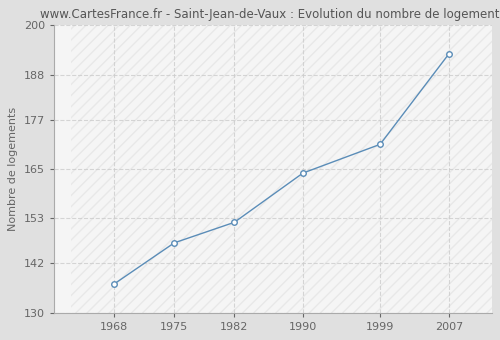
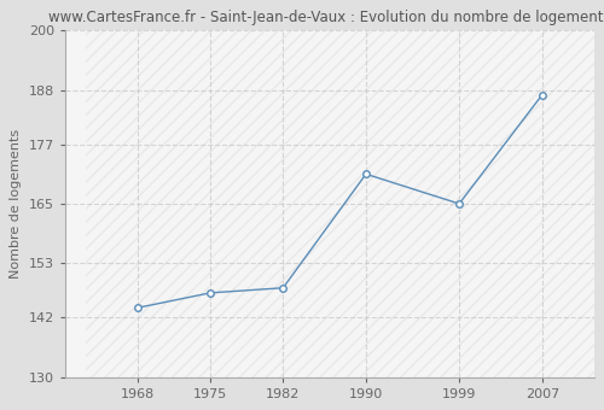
1968: 137 -> 144
1982: 152 -> 148
1990: 164 -> 171
1999: 171 -> 165
2007: 193 -> 187
